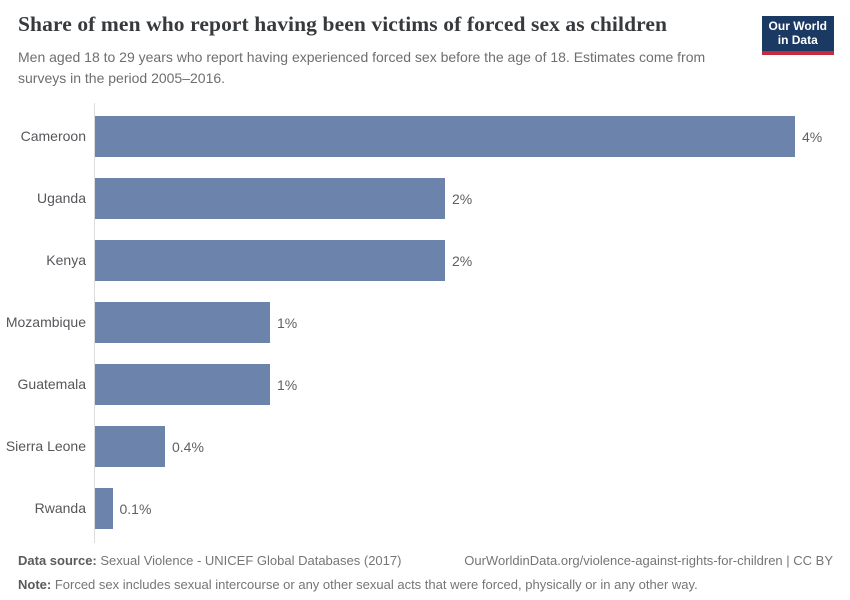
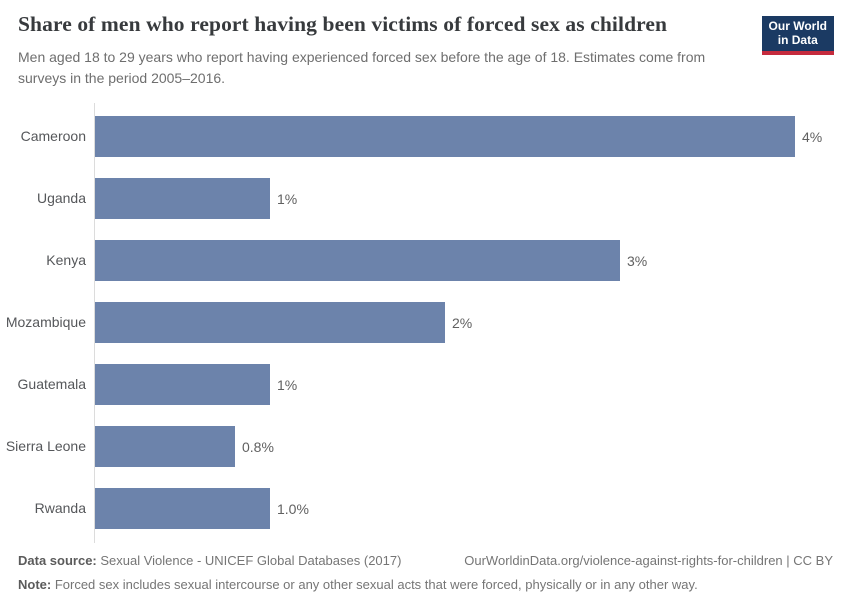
Uganda: 2% -> 1%
Kenya: 2% -> 3%
Mozambique: 1% -> 2%
Sierra Leone: 0.4% -> 0.8%
Rwanda: 0.1% -> 1.0%
